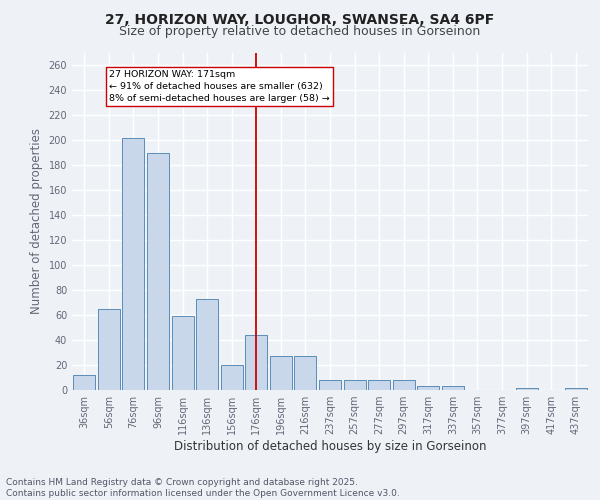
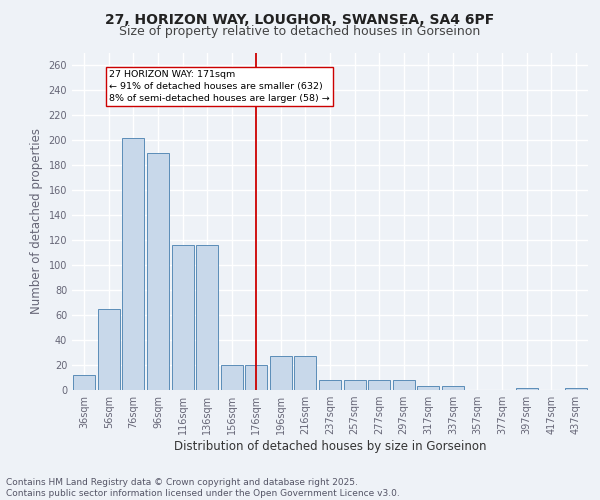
116sqm: 59 -> 116
136sqm: 73 -> 116
176sqm: 44 -> 20
